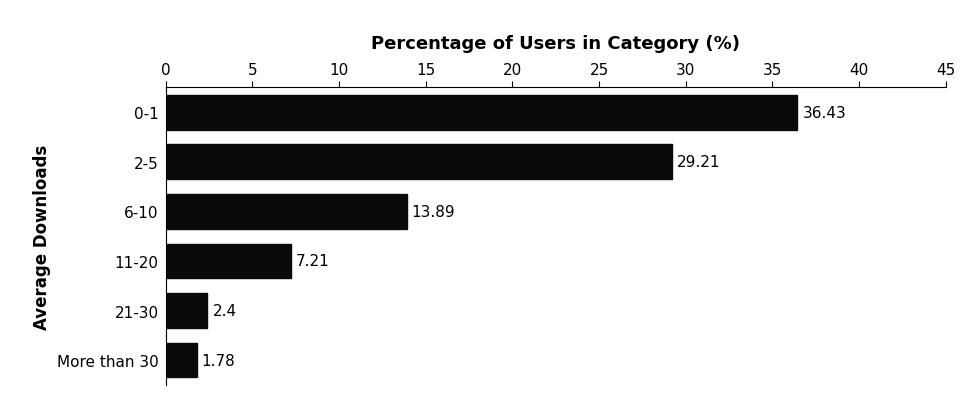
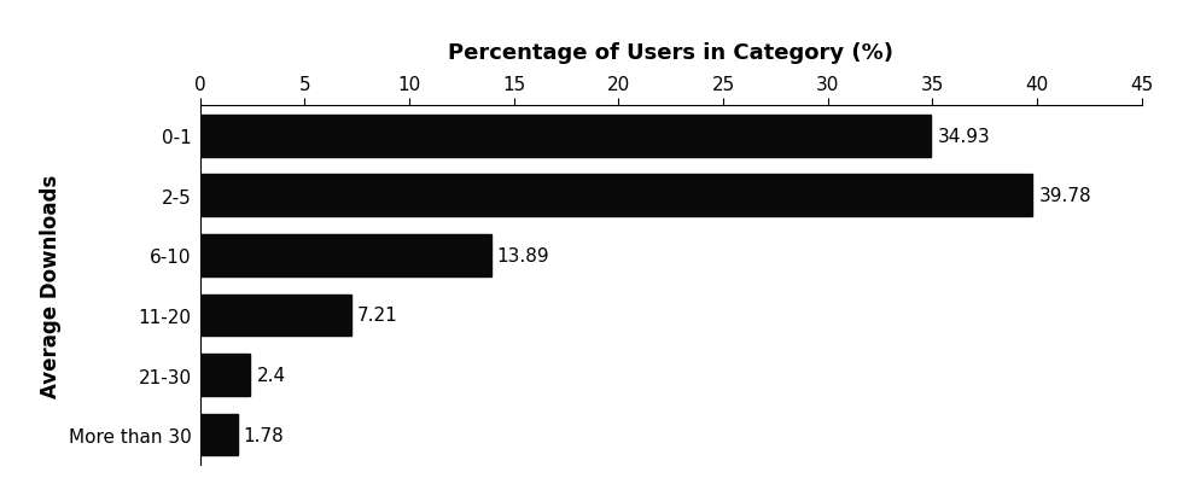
0-1: 36.43 -> 34.93
2-5: 29.21 -> 39.78
